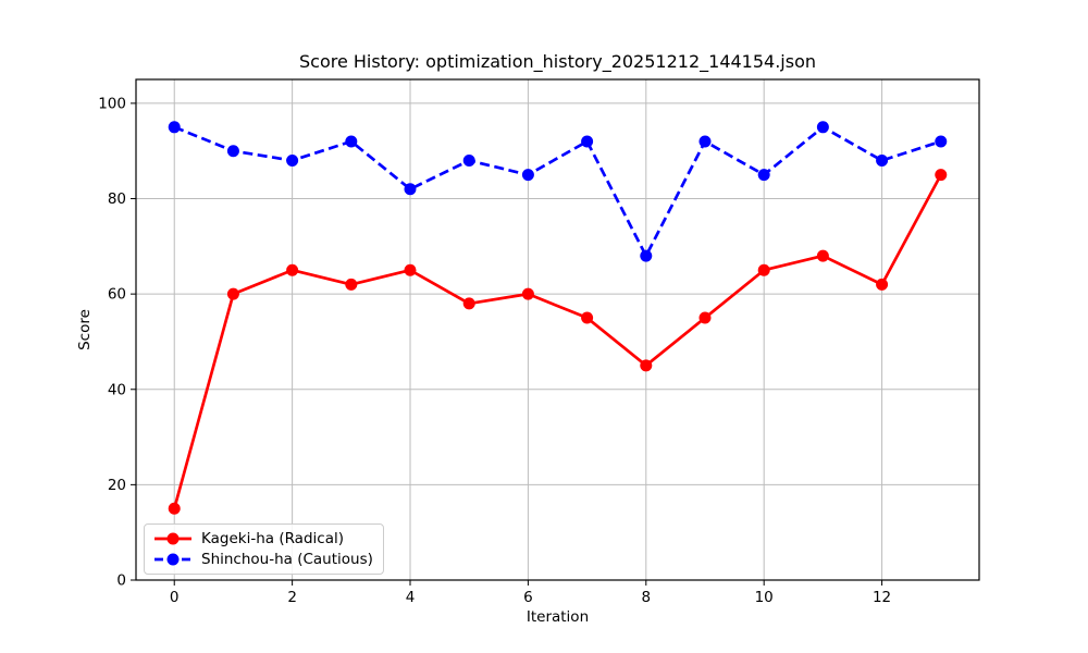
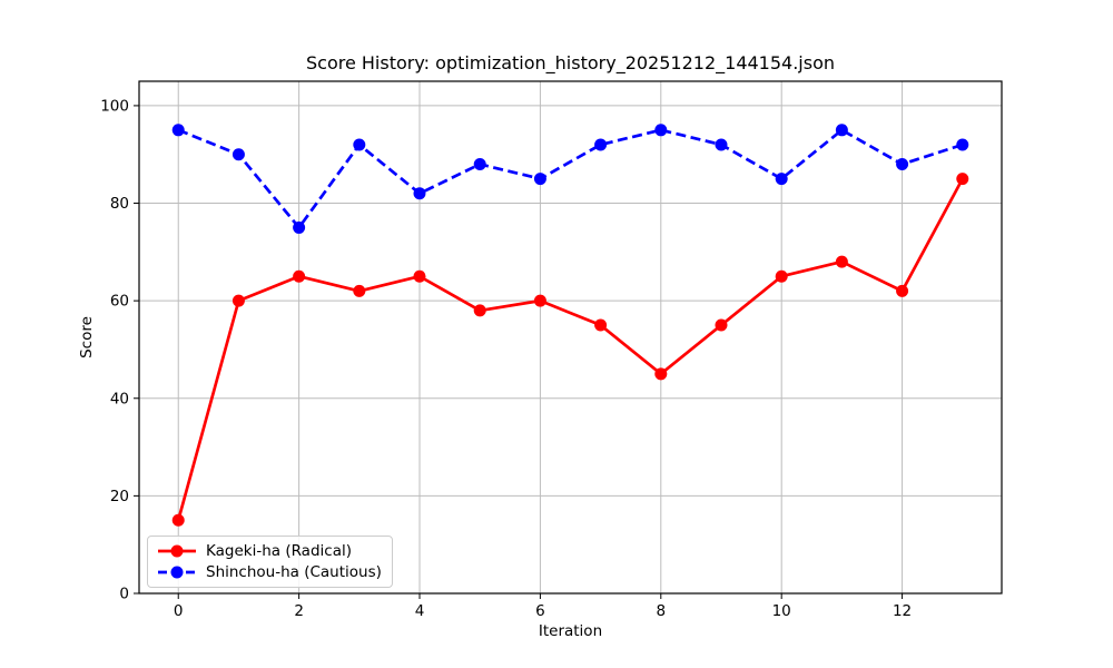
Shinchou-ha (Cautious)/2: 88 -> 75
Shinchou-ha (Cautious)/8: 68 -> 95
